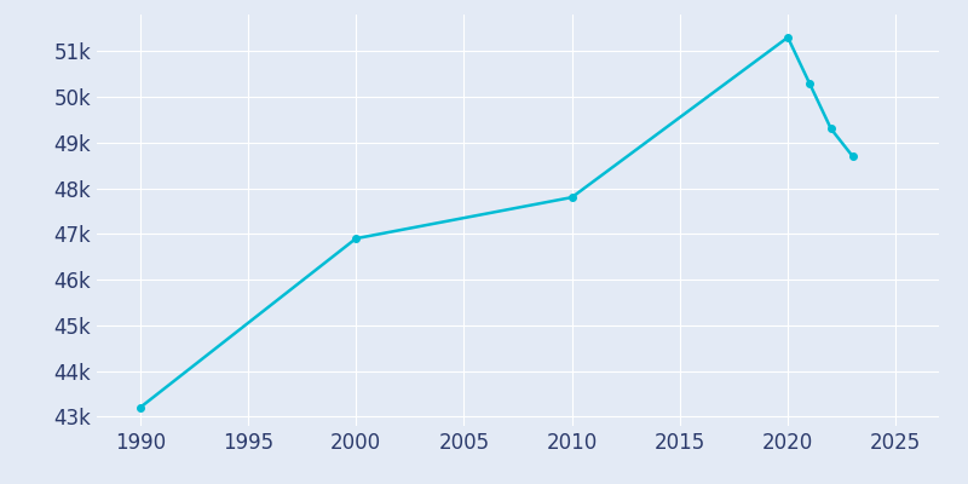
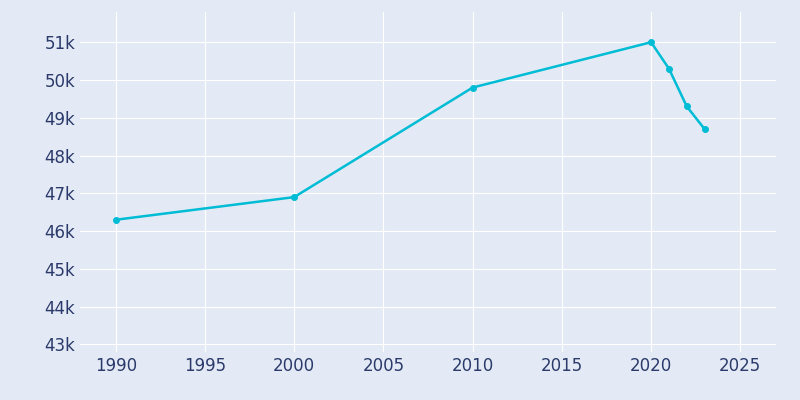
1990: 43.2k -> 46.3k
2010: 47.8k -> 49.8k
2020: 51.3k -> 51.0k
